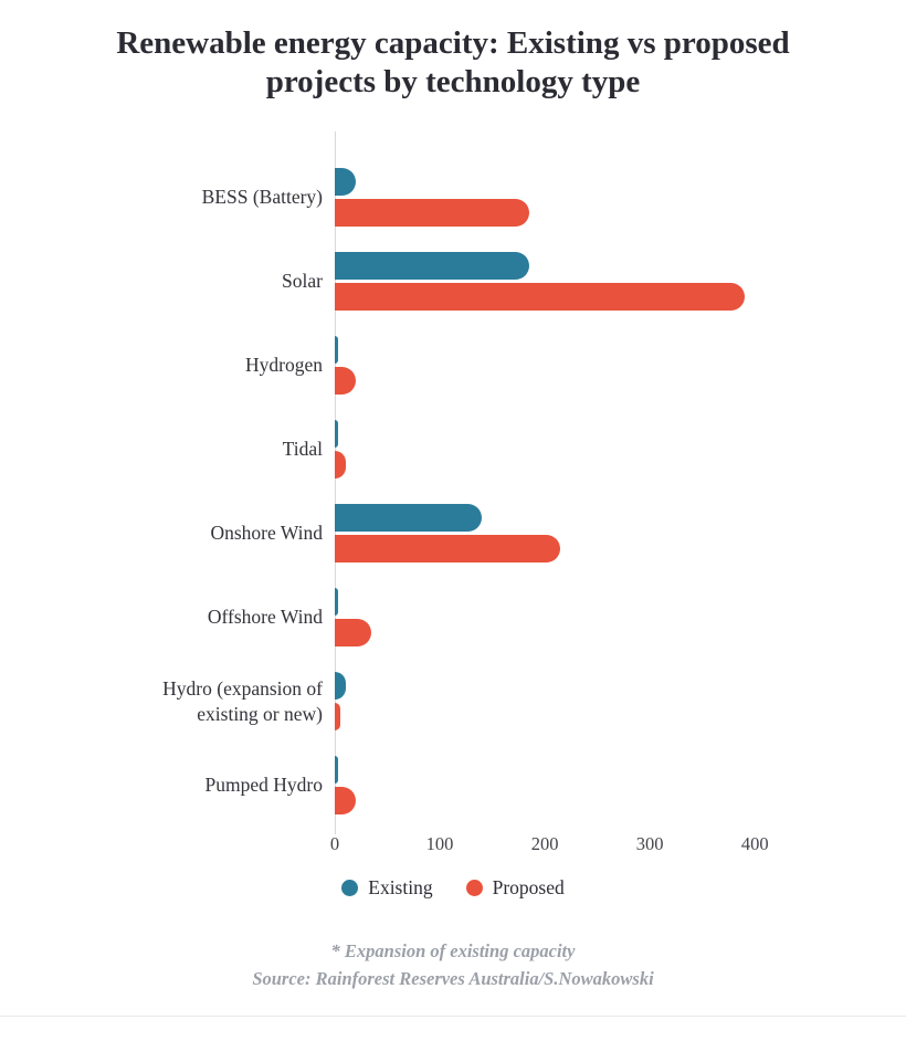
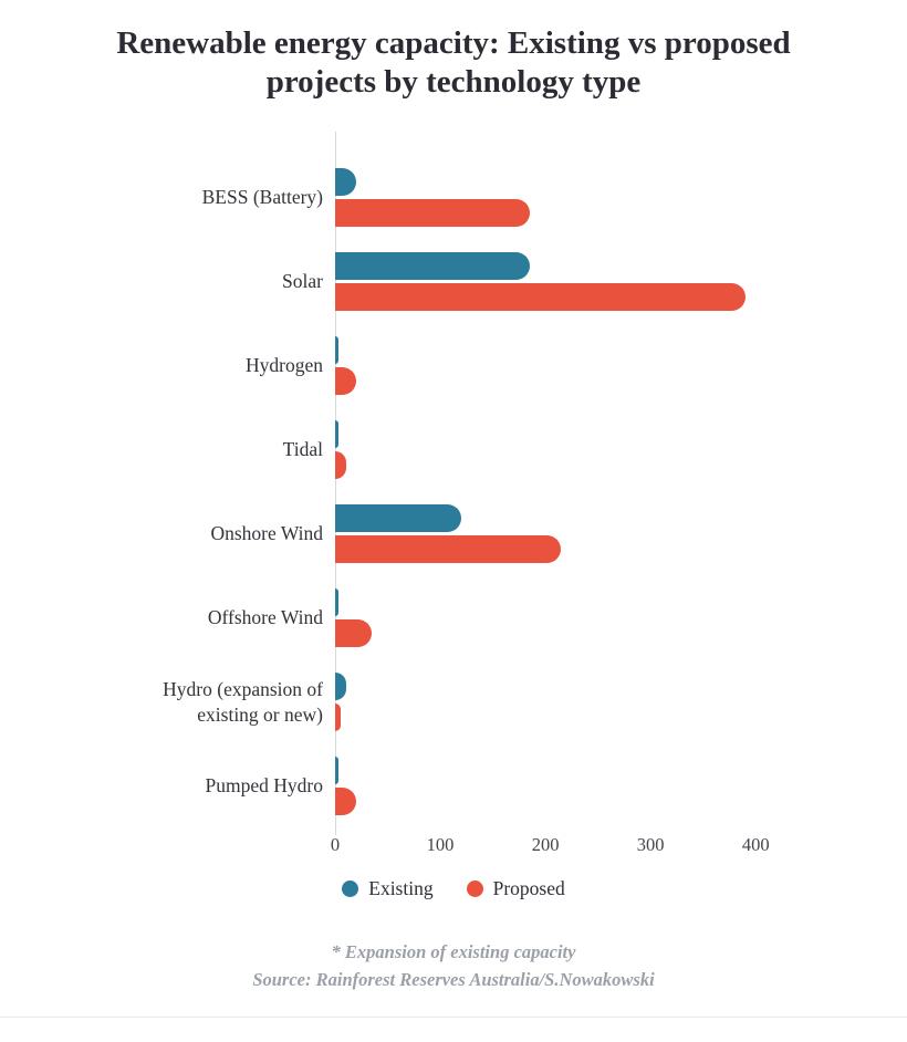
Existing/Onshore Wind: 140 -> 120
